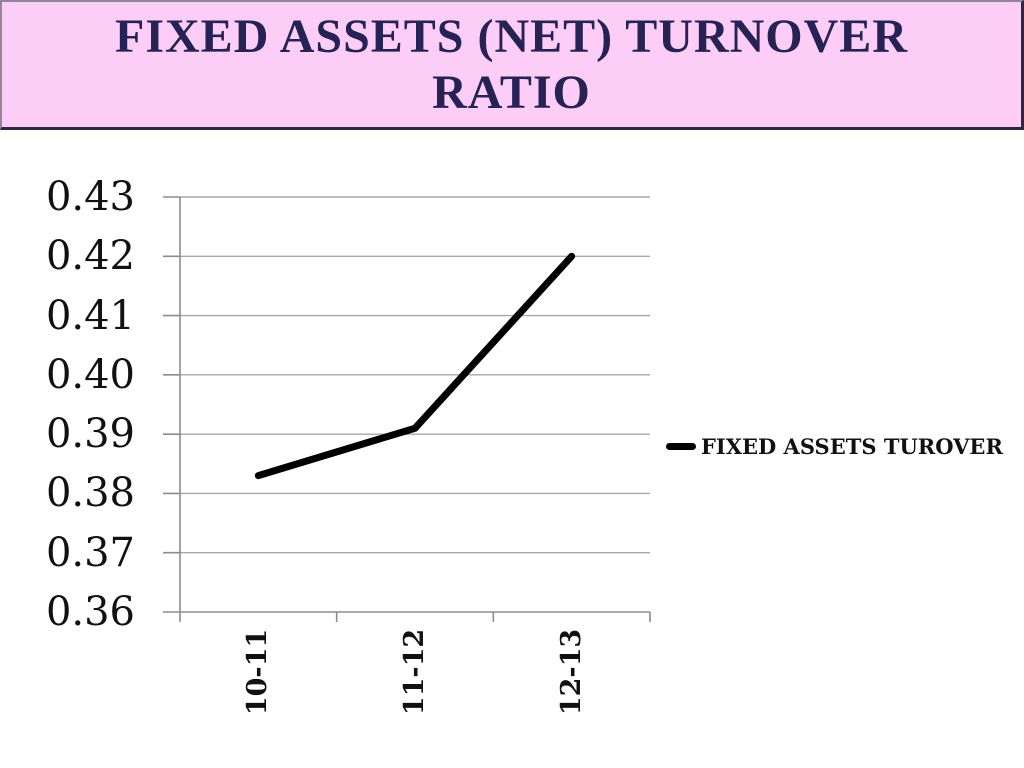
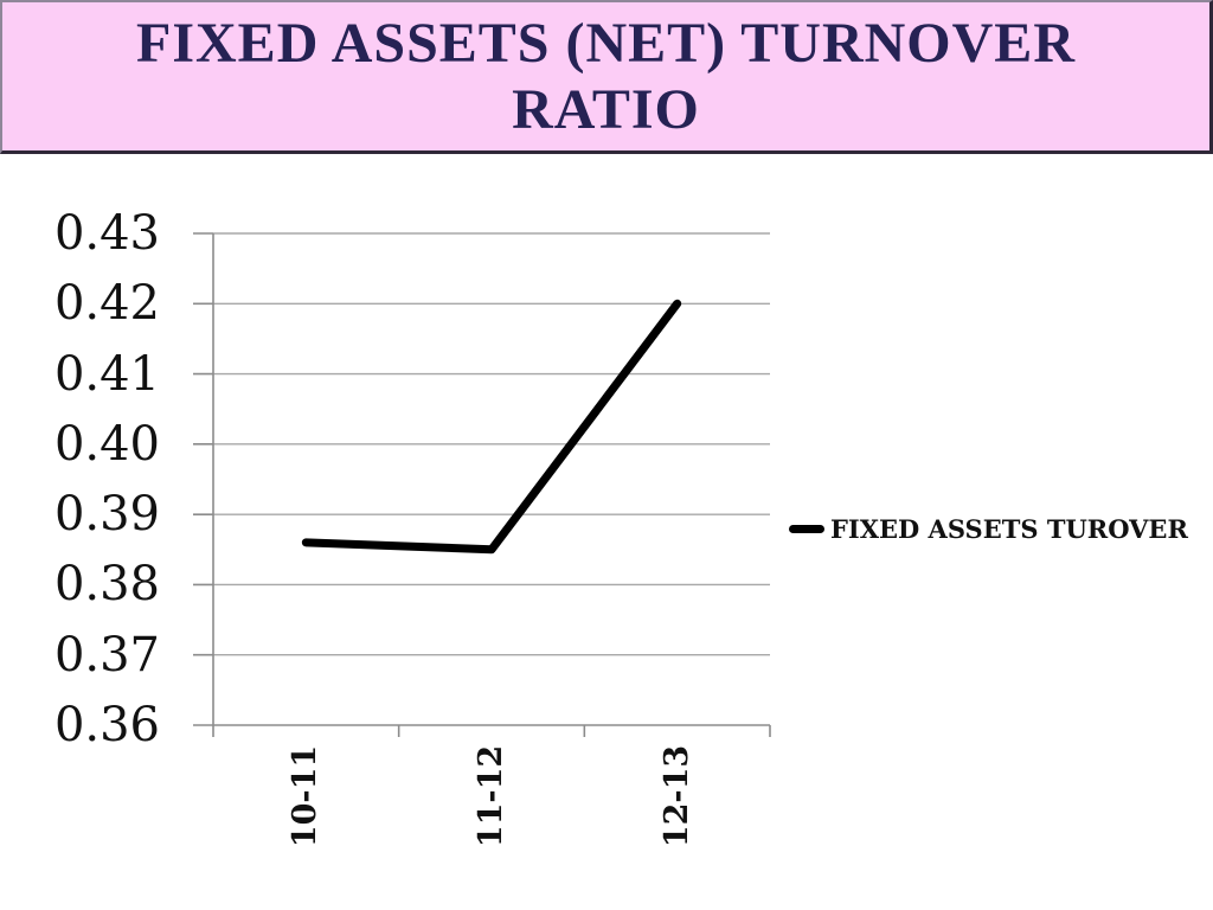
10-11: 0.383 -> 0.386
11-12: 0.391 -> 0.385
